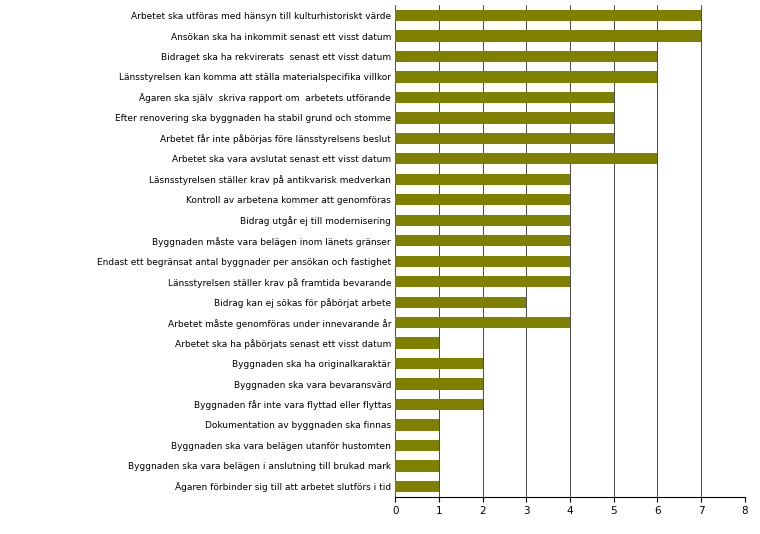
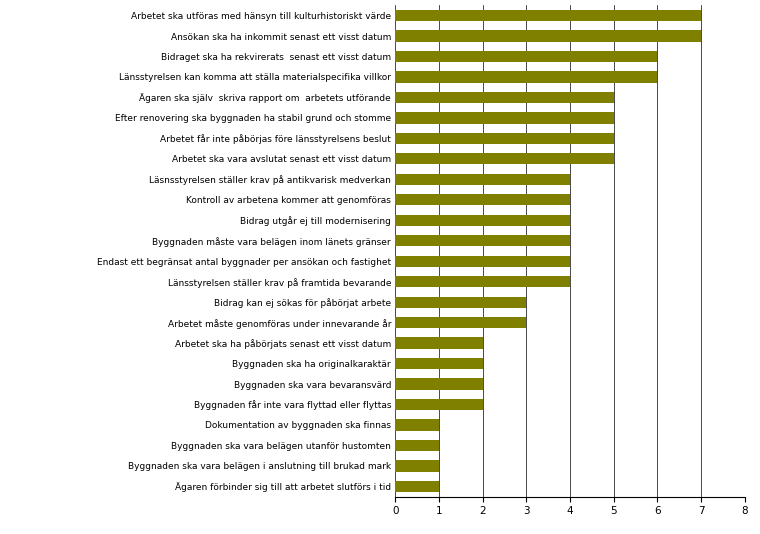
Arbetet ska vara avslutat senast ett visst datum: 6 -> 5
Arbetet måste genomföras under innevarande år: 4 -> 3
Arbetet ska ha påbörjats senast ett visst datum: 1 -> 2
